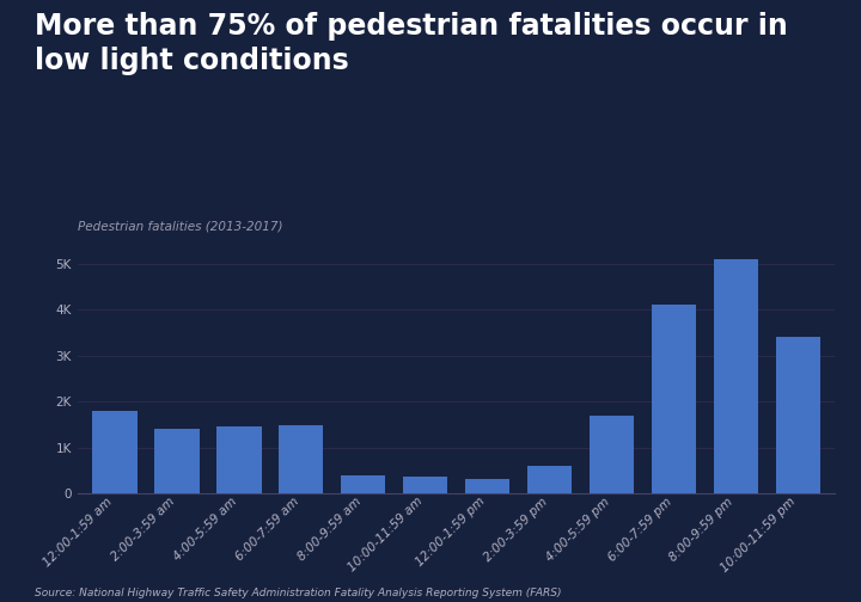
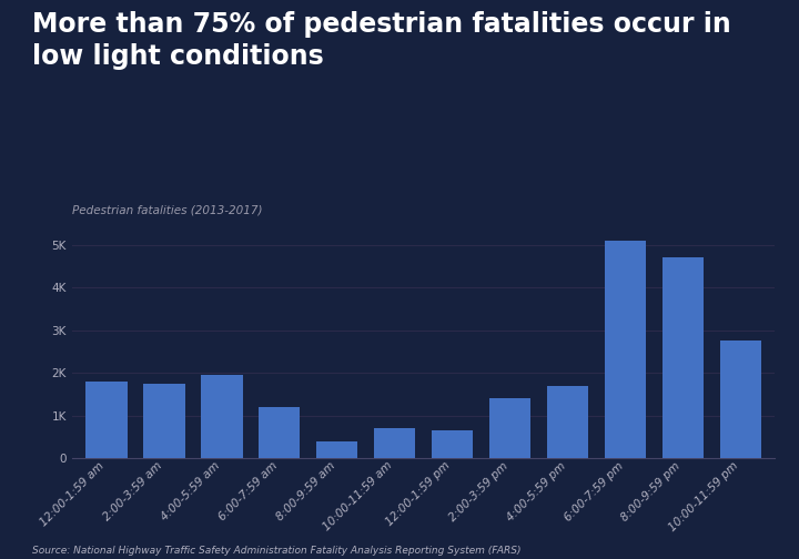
2:00-3:59 am: 1.40K -> 1.75K
4:00-5:59 am: 1.45K -> 1.95K
6:00-7:59 am: 1.50K -> 1.20K
10:00-11:59 am: 0.38K -> 0.70K
12:00-1:59 pm: 0.32K -> 0.65K
2:00-3:59 pm: 0.60K -> 1.40K
6:00-7:59 pm: 4.10K -> 5.10K
8:00-9:59 pm: 5.10K -> 4.70K
10:00-11:59 pm: 3.40K -> 2.75K
